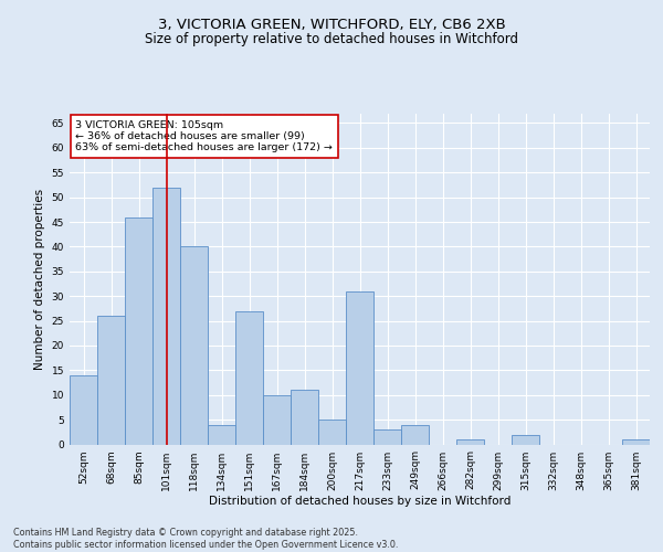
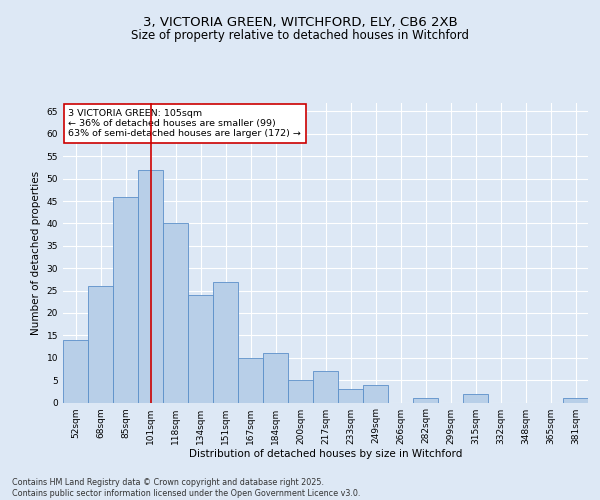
134sqm: 4 -> 24
217sqm: 31 -> 7
